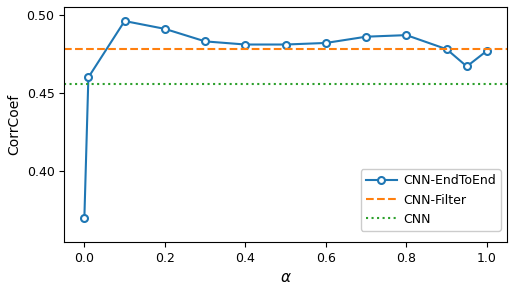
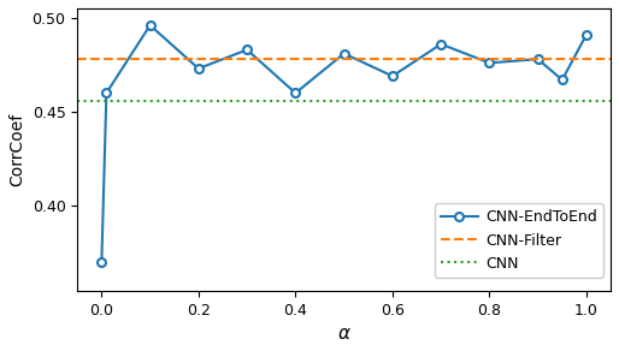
0.2: 0.491 -> 0.473
0.4: 0.481 -> 0.460
0.6: 0.482 -> 0.469
0.8: 0.487 -> 0.476
1.0: 0.477 -> 0.491
